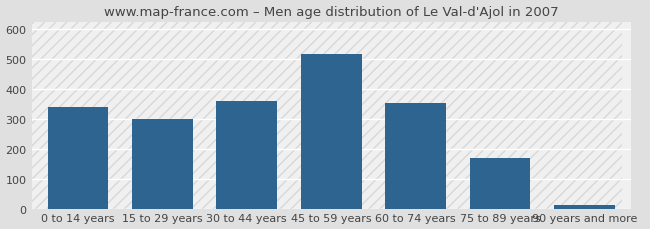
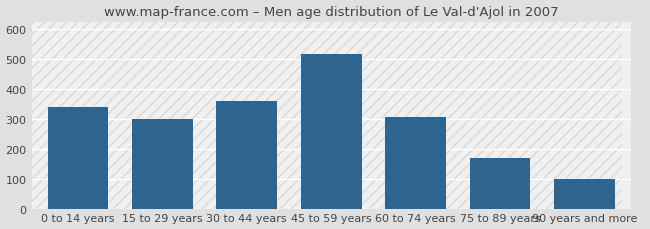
60 to 74 years: 352 -> 305
90 years and more: 13 -> 100
